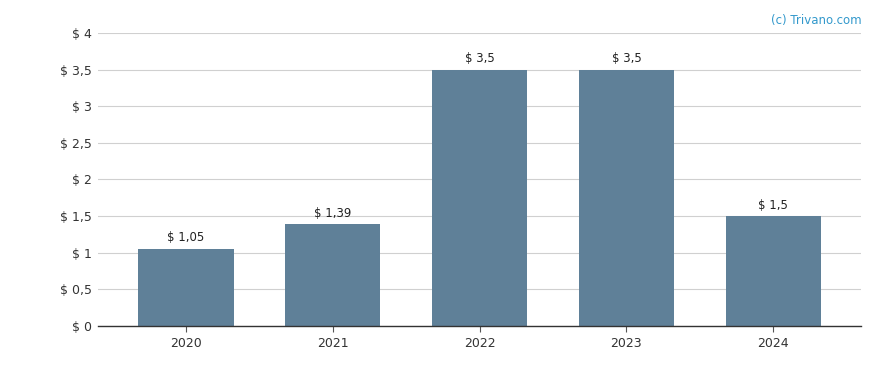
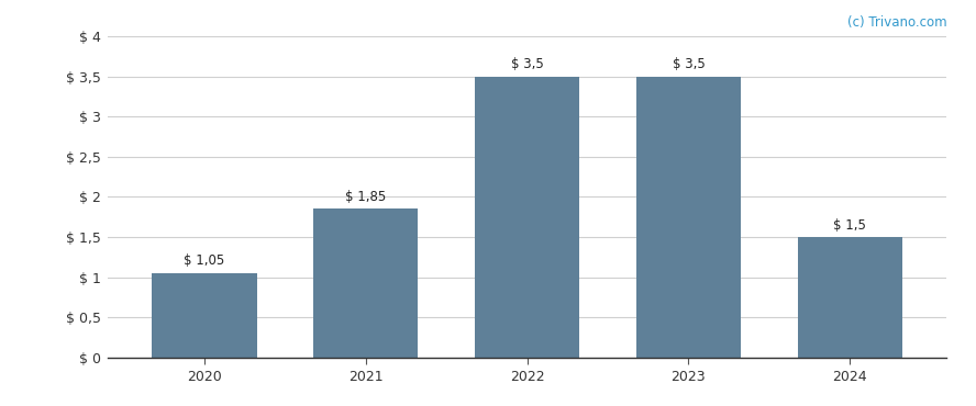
2021: 1,39 -> 1,85
